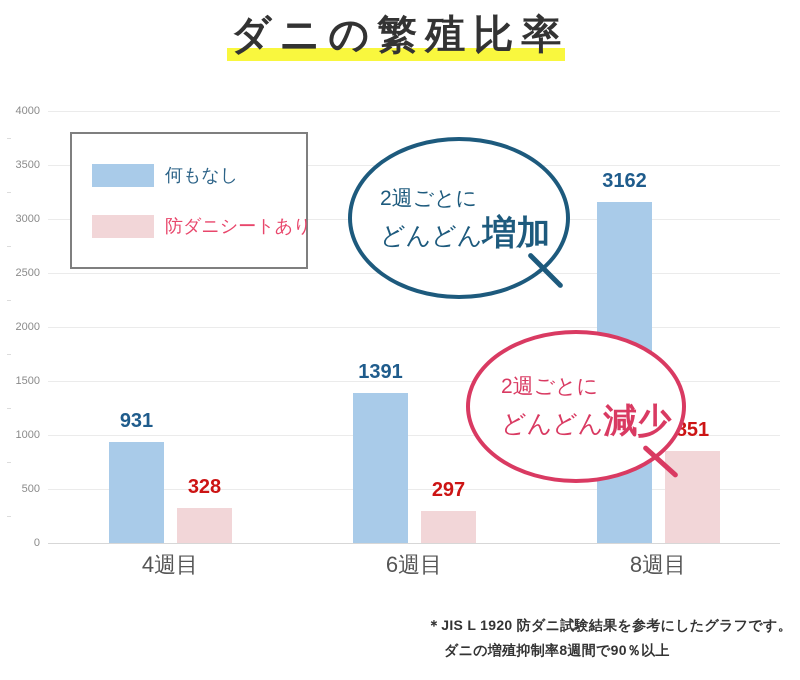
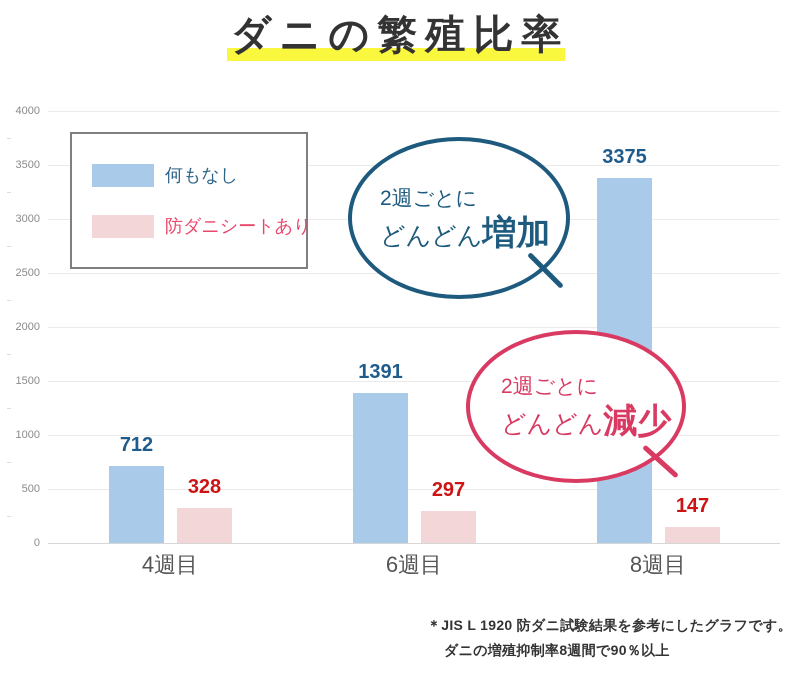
何もなし/4週目: 931 -> 712
何もなし/8週目: 3162 -> 3375
防ダニシートあり/8週目: 851 -> 147
